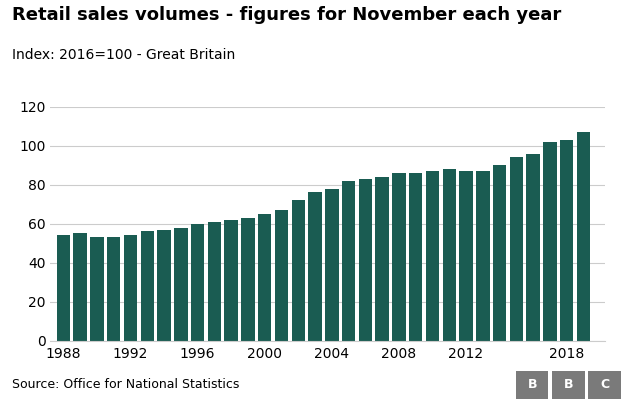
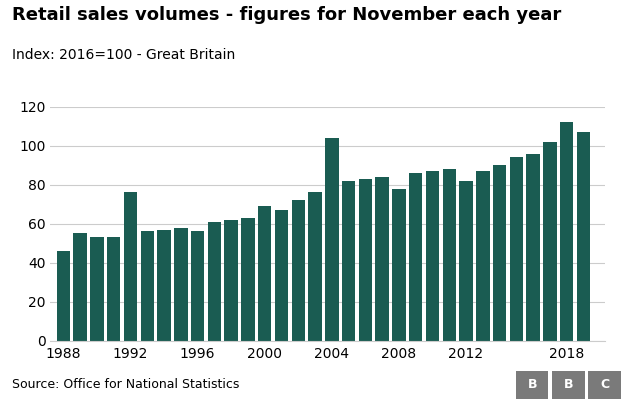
1988: 54 -> 46
1992: 54 -> 76
1996: 60 -> 56
2000: 65 -> 69
2004: 78 -> 104
2008: 86 -> 78
2012: 87 -> 82
2018: 103 -> 112
